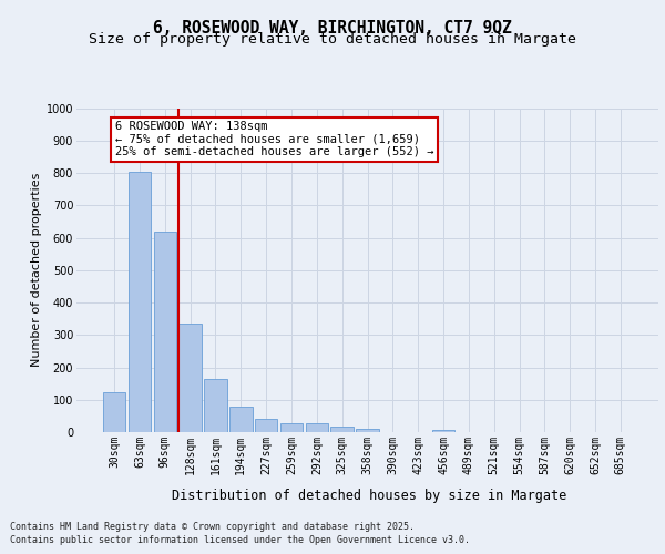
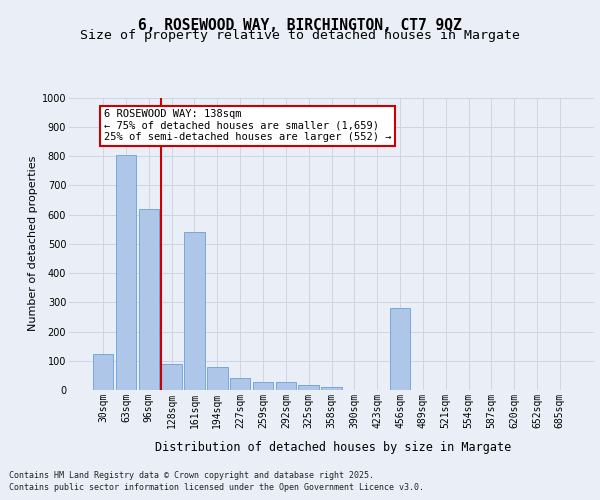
128sqm: 335 -> 90
161sqm: 163 -> 540
456sqm: 8 -> 280
